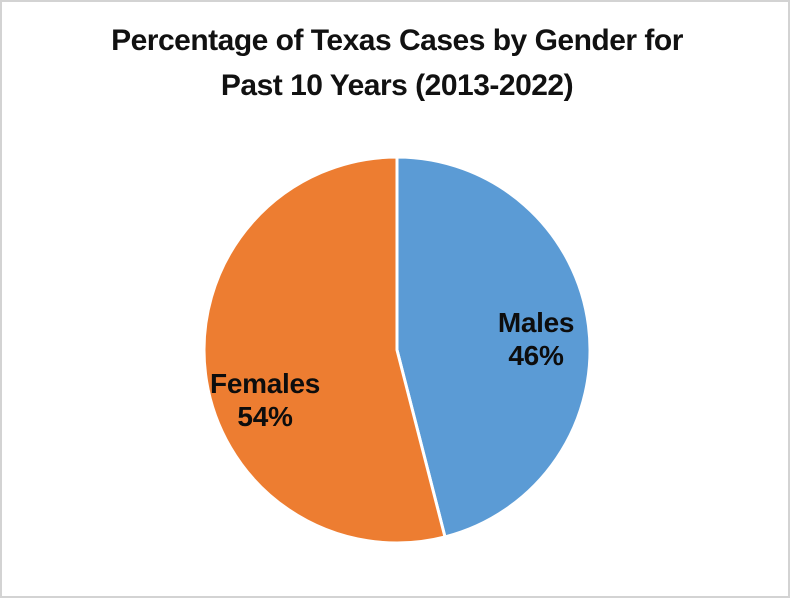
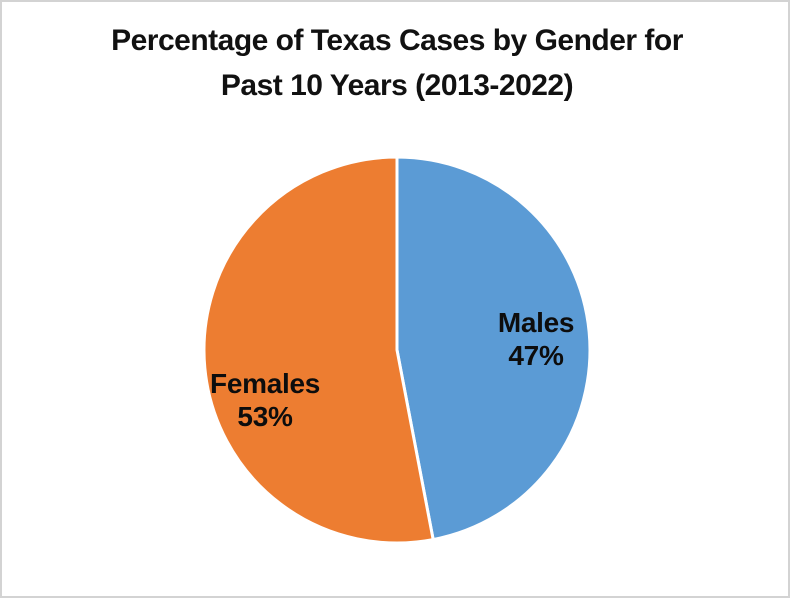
Males: 46% -> 47%
Females: 54% -> 53%
